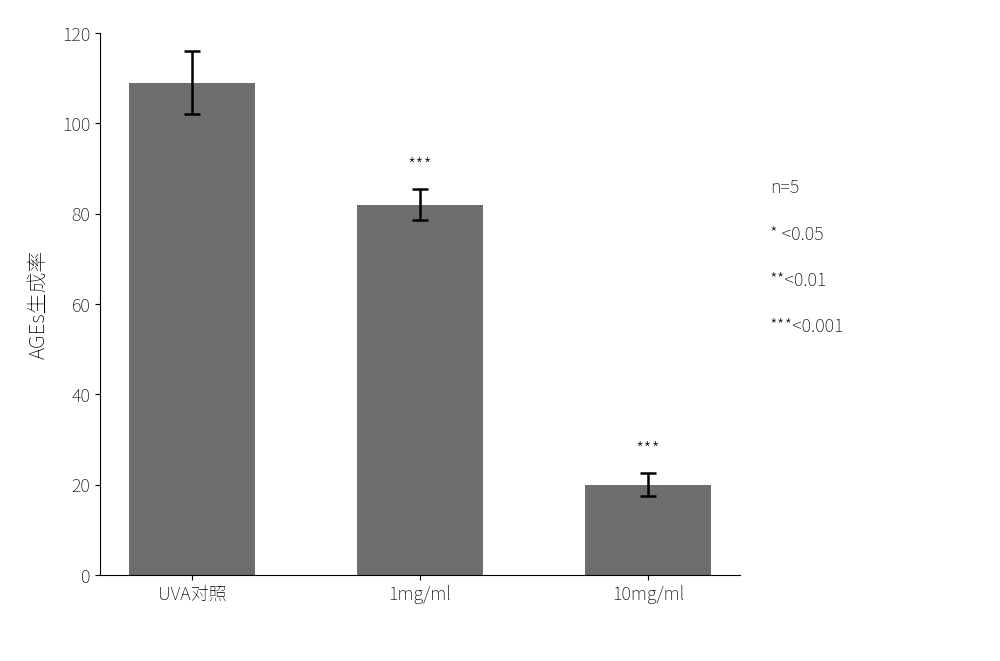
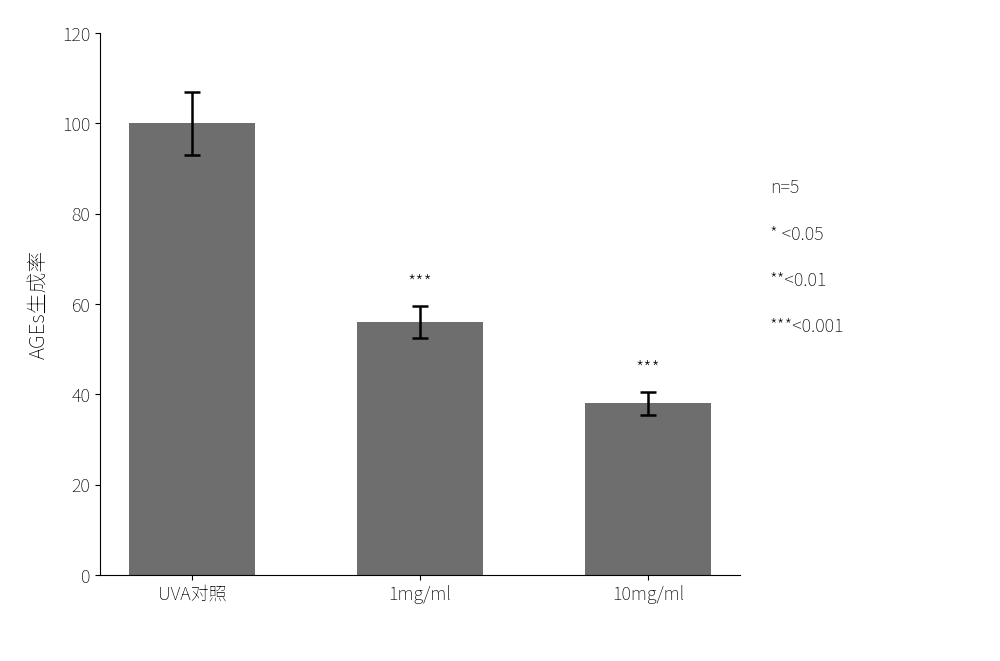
UVA对照: 109 -> 100
1mg/ml: 82 -> 56
10mg/ml: 20 -> 38
